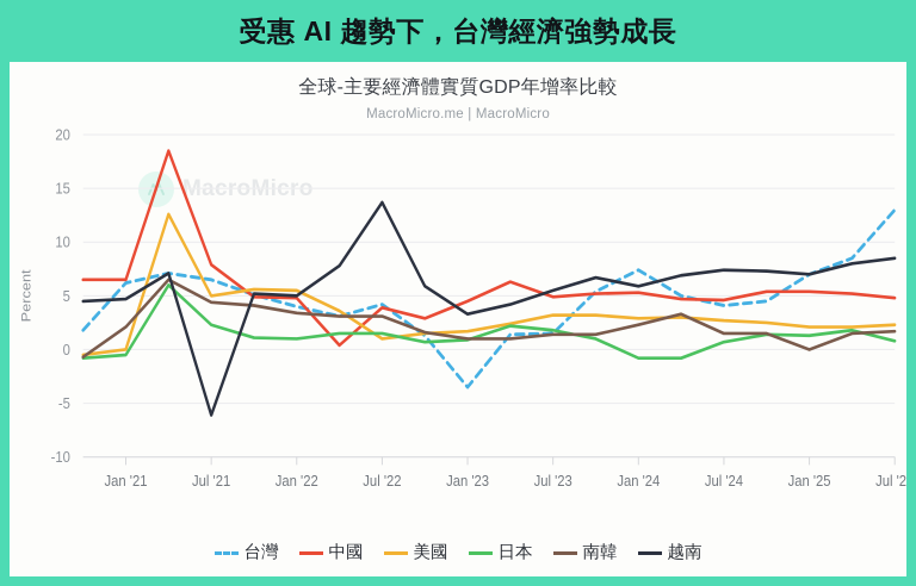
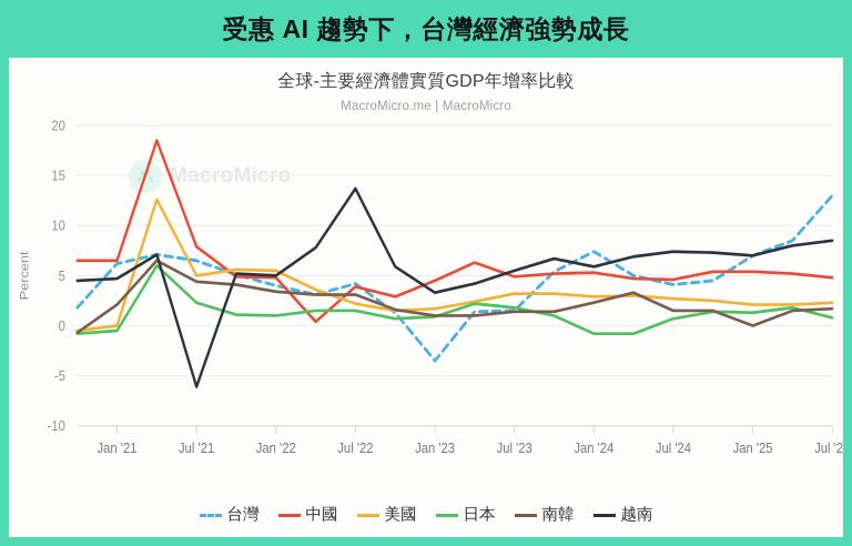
美國/Jul '22: 1 -> 2
